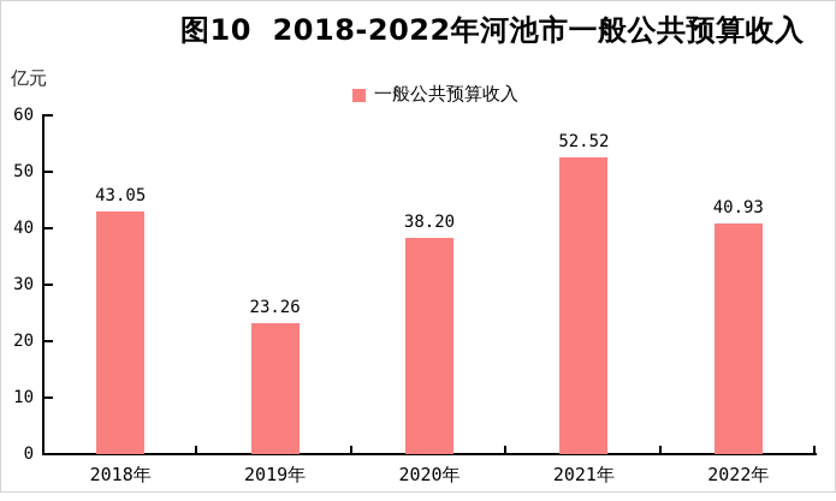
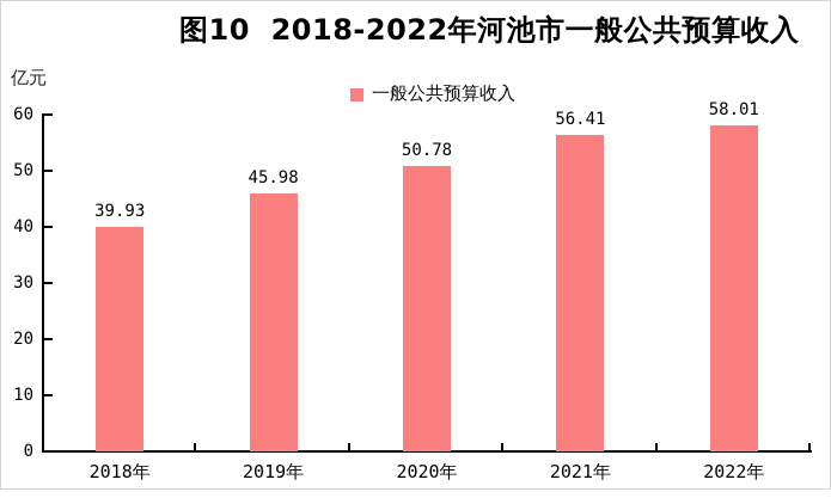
2018年: 43.05 -> 39.93
2019年: 23.26 -> 45.98
2020年: 38.20 -> 50.78
2021年: 52.52 -> 56.41
2022年: 40.93 -> 58.01
